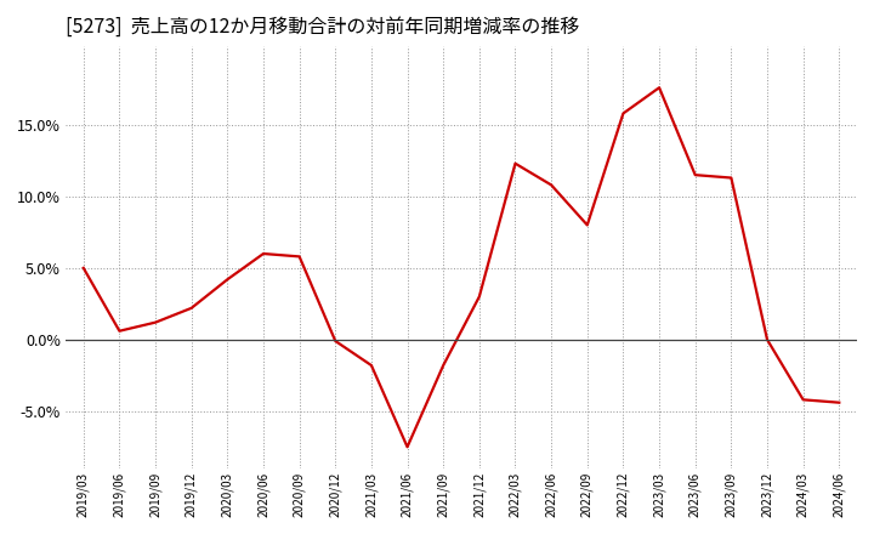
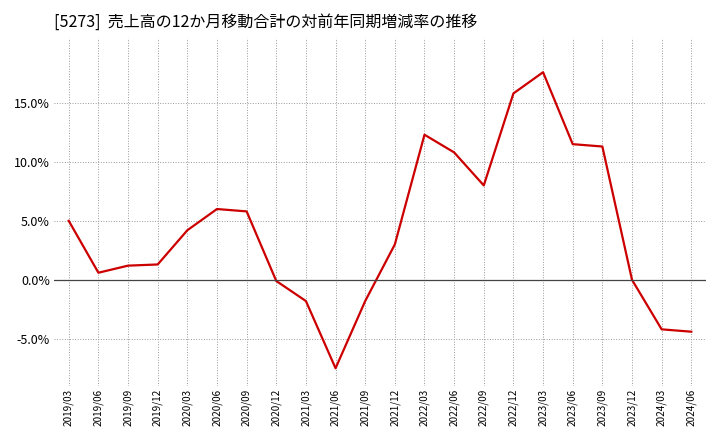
2019/12: 2.2% -> 1.3%
